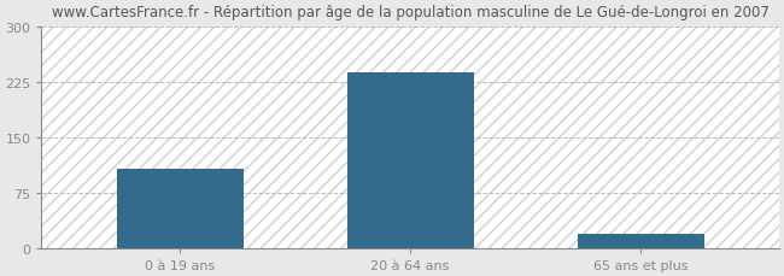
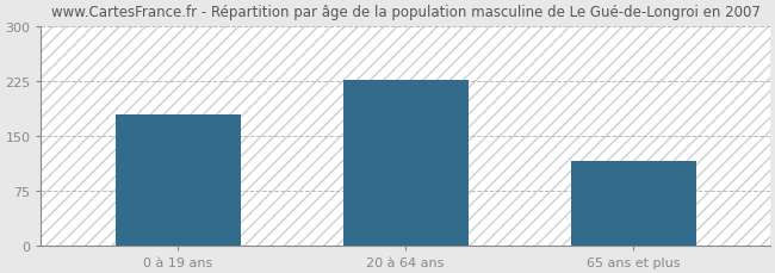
0 à 19 ans: 107 -> 178
20 à 64 ans: 237 -> 226
65 ans et plus: 20 -> 116
